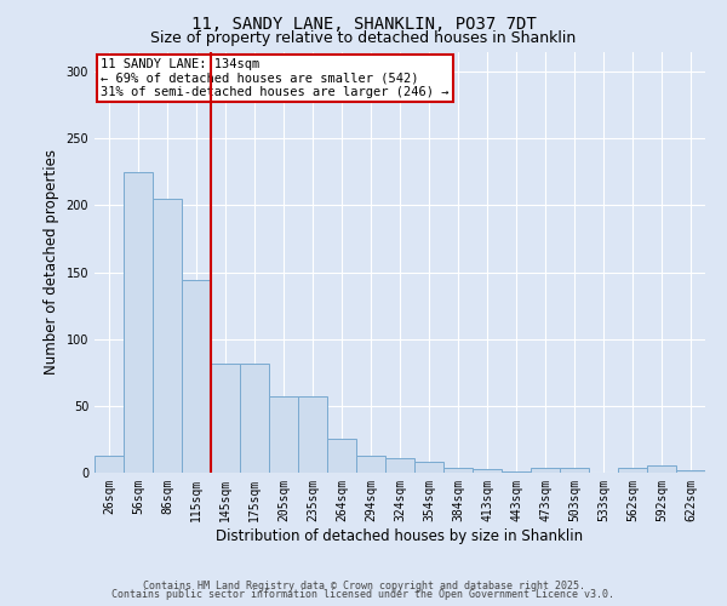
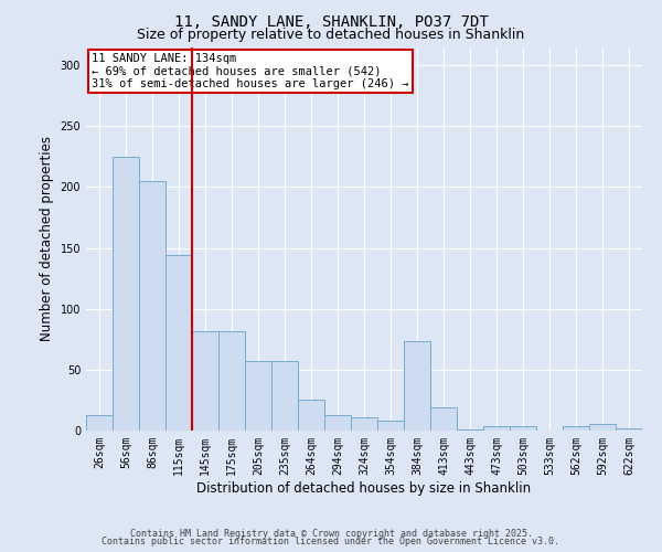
384sqm: 4 -> 73
413sqm: 3 -> 19
